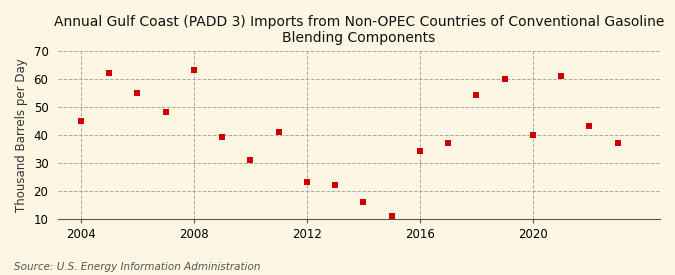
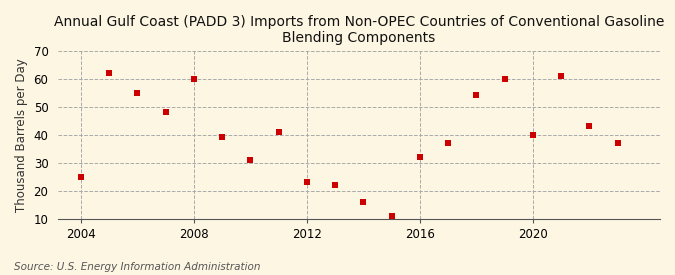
2004: 45 -> 25
2008: 63 -> 60
2016: 34 -> 32
